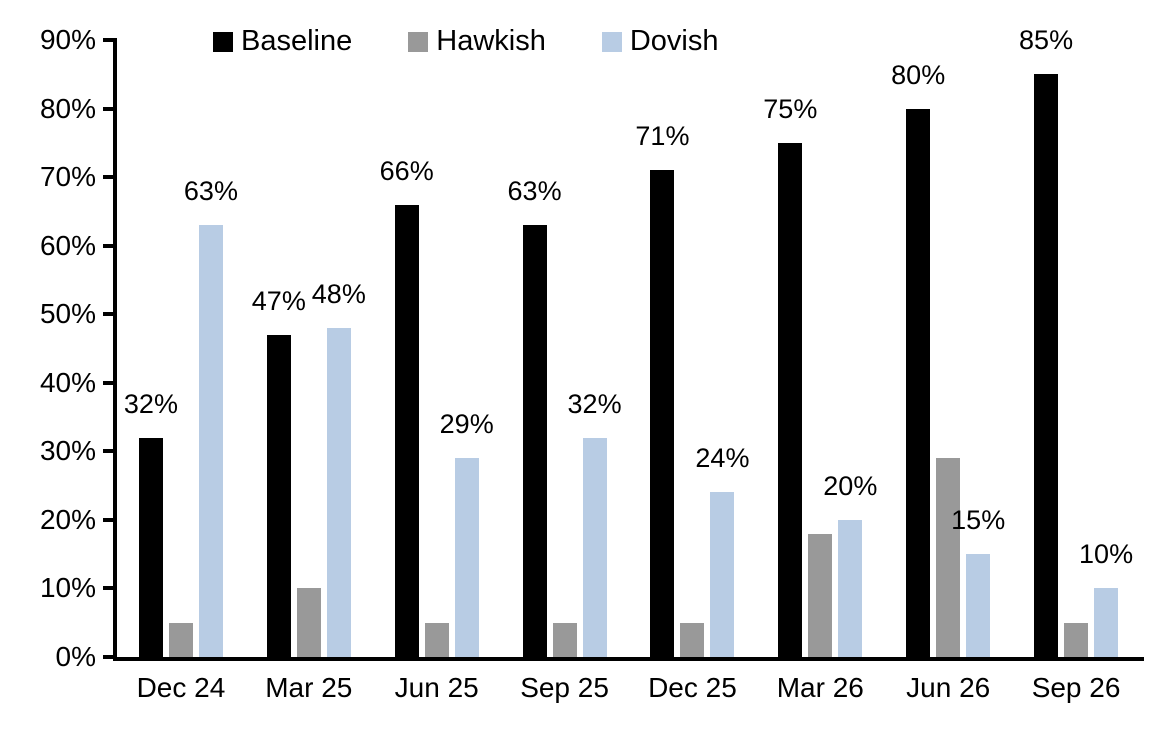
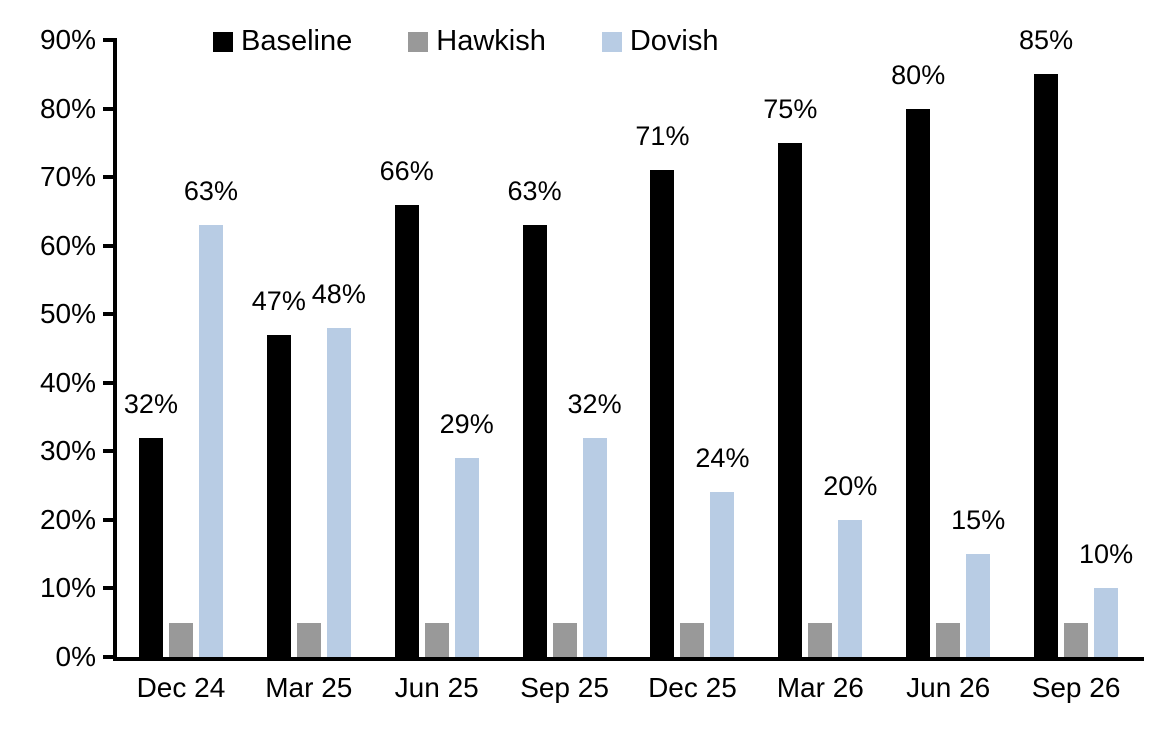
Hawkish/Mar 25: 10% -> 5%
Hawkish/Mar 26: 18% -> 5%
Hawkish/Jun 26: 29% -> 5%
